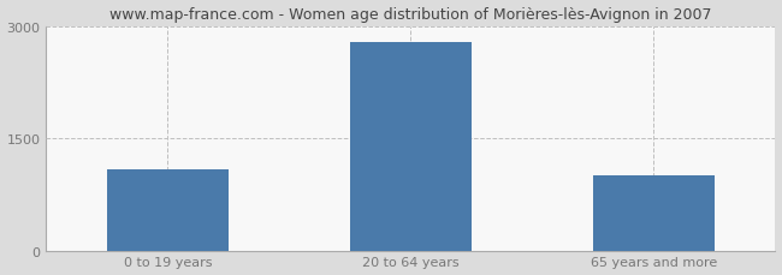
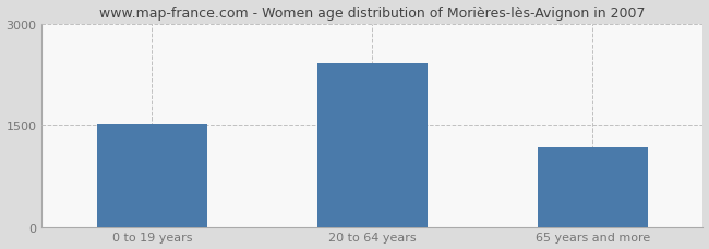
0 to 19 years: 1090 -> 1520
20 to 64 years: 2790 -> 2420
65 years and more: 1010 -> 1180
